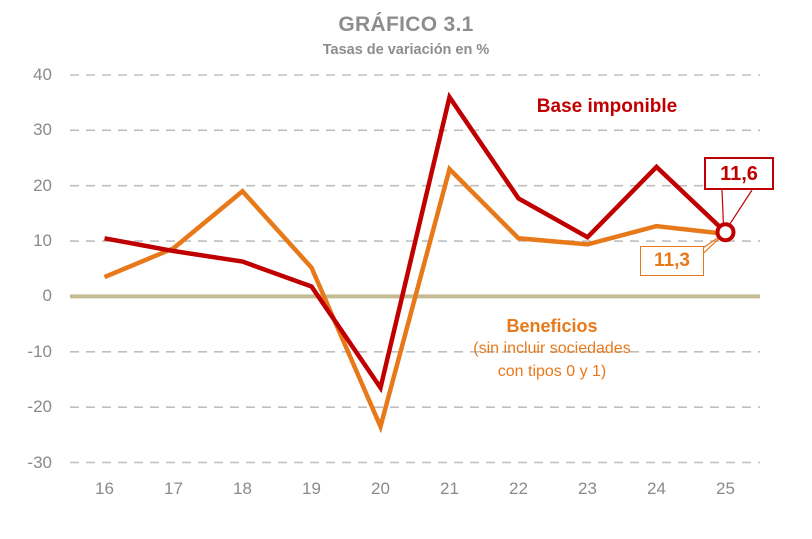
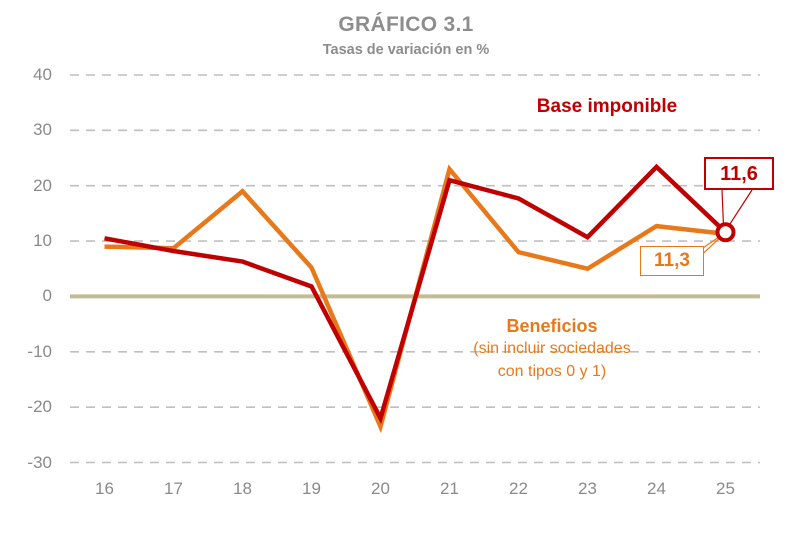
Beneficios (sin incluir sociedades con tipos 0 y 1)/16: 4 -> 9
Base imponible/20: -16 -> -22
Base imponible/21: 36 -> 21
Beneficios (sin incluir sociedades con tipos 0 y 1)/22: 10 -> 8
Beneficios (sin incluir sociedades con tipos 0 y 1)/23: 9 -> 5
